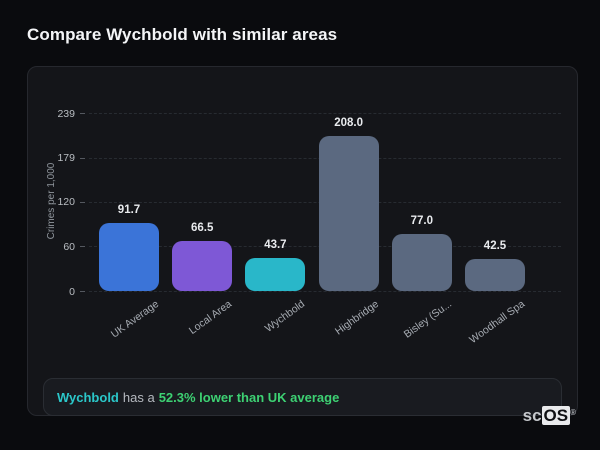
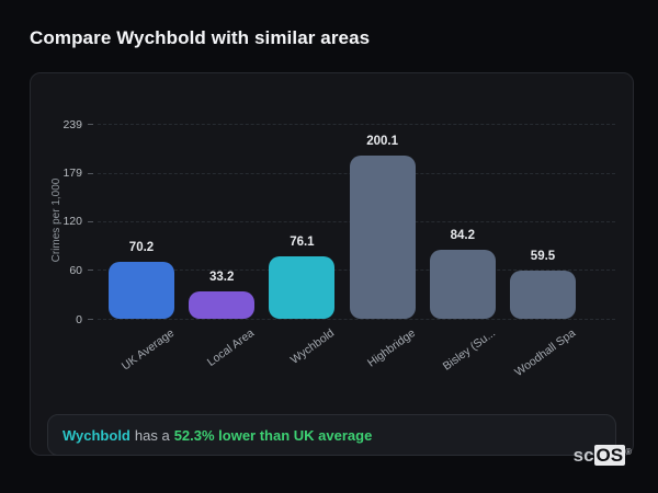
UK Average: 91.7 -> 70.2
Local Area: 66.5 -> 33.2
Wychbold: 43.7 -> 76.1
Highbridge: 208.0 -> 200.1
Bisley (Su...: 77.0 -> 84.2
Woodhall Spa: 42.5 -> 59.5
